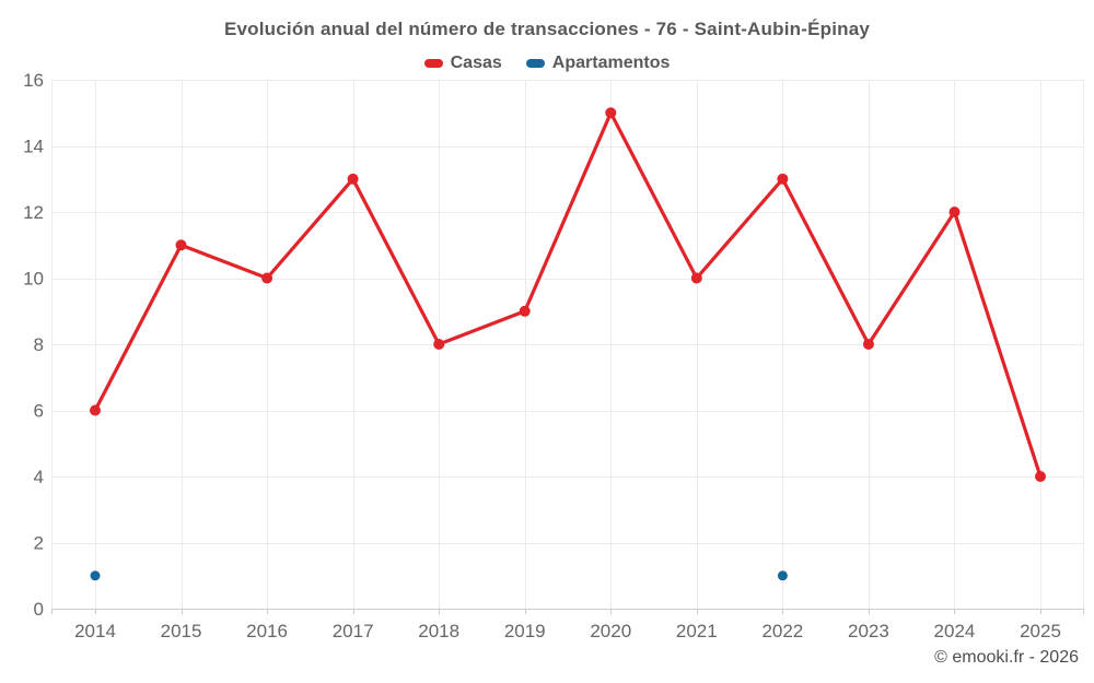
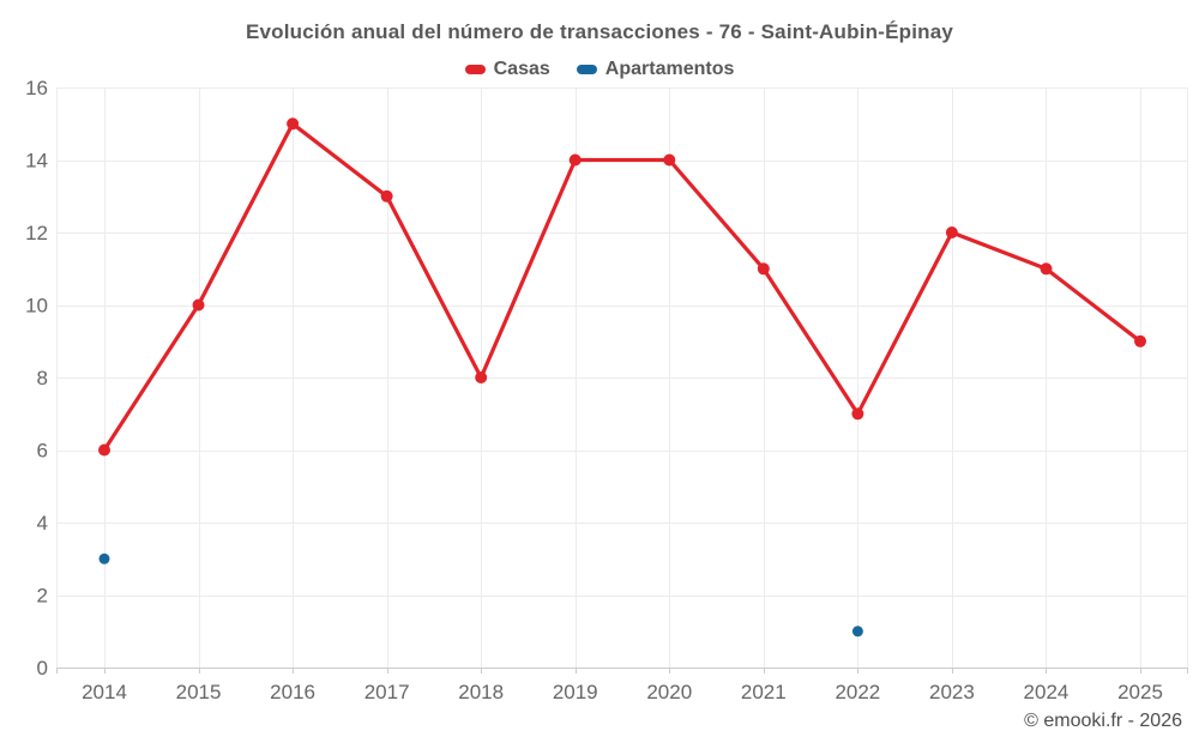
Apartamentos/2014: 1 -> 3
Casas/2015: 11 -> 10
Casas/2016: 10 -> 15
Casas/2019: 9 -> 14
Casas/2020: 15 -> 14
Casas/2021: 10 -> 11
Casas/2022: 13 -> 7
Casas/2023: 8 -> 12
Casas/2024: 12 -> 11
Casas/2025: 4 -> 9
